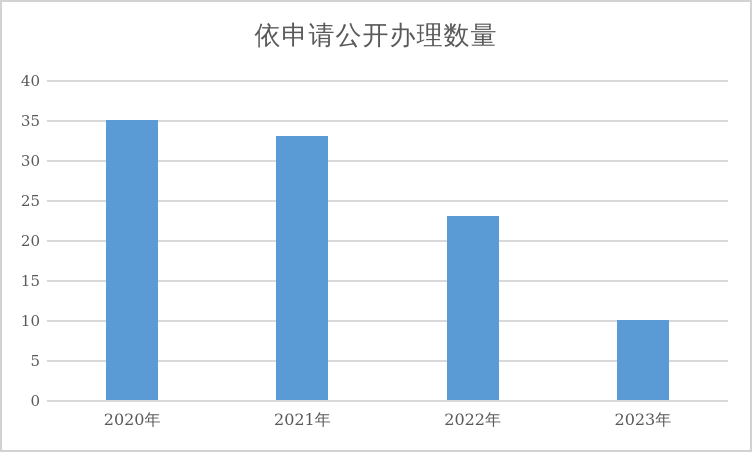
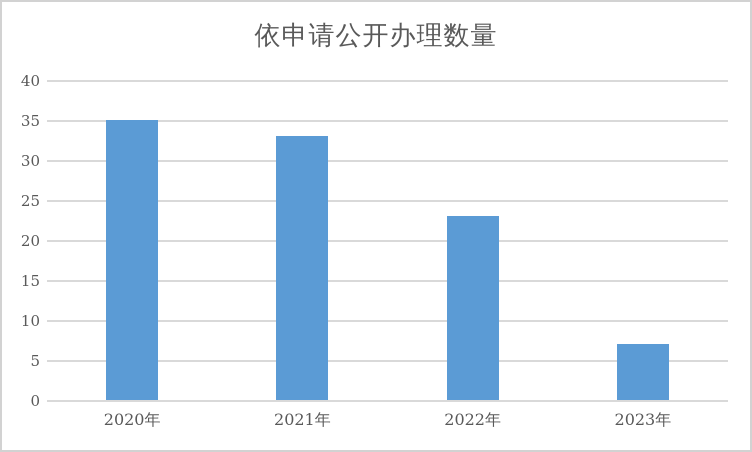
2023年: 10 -> 7
